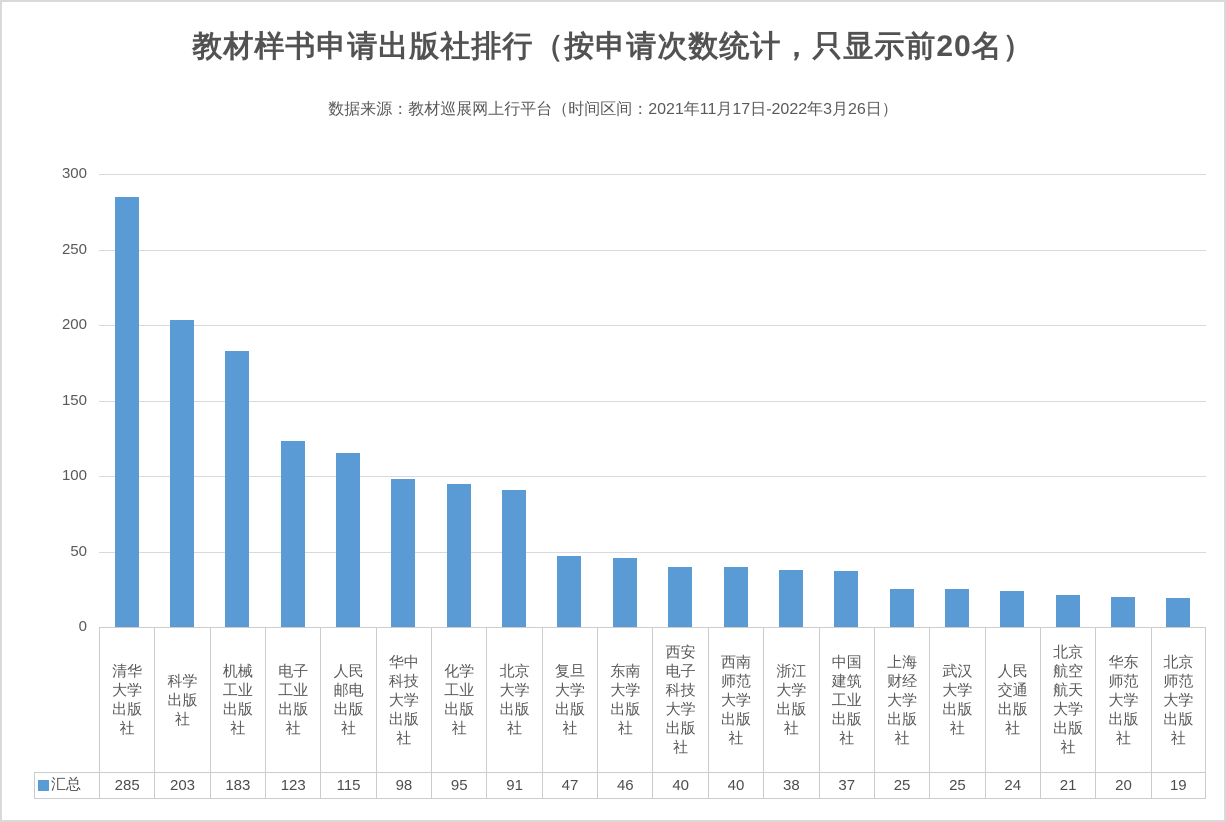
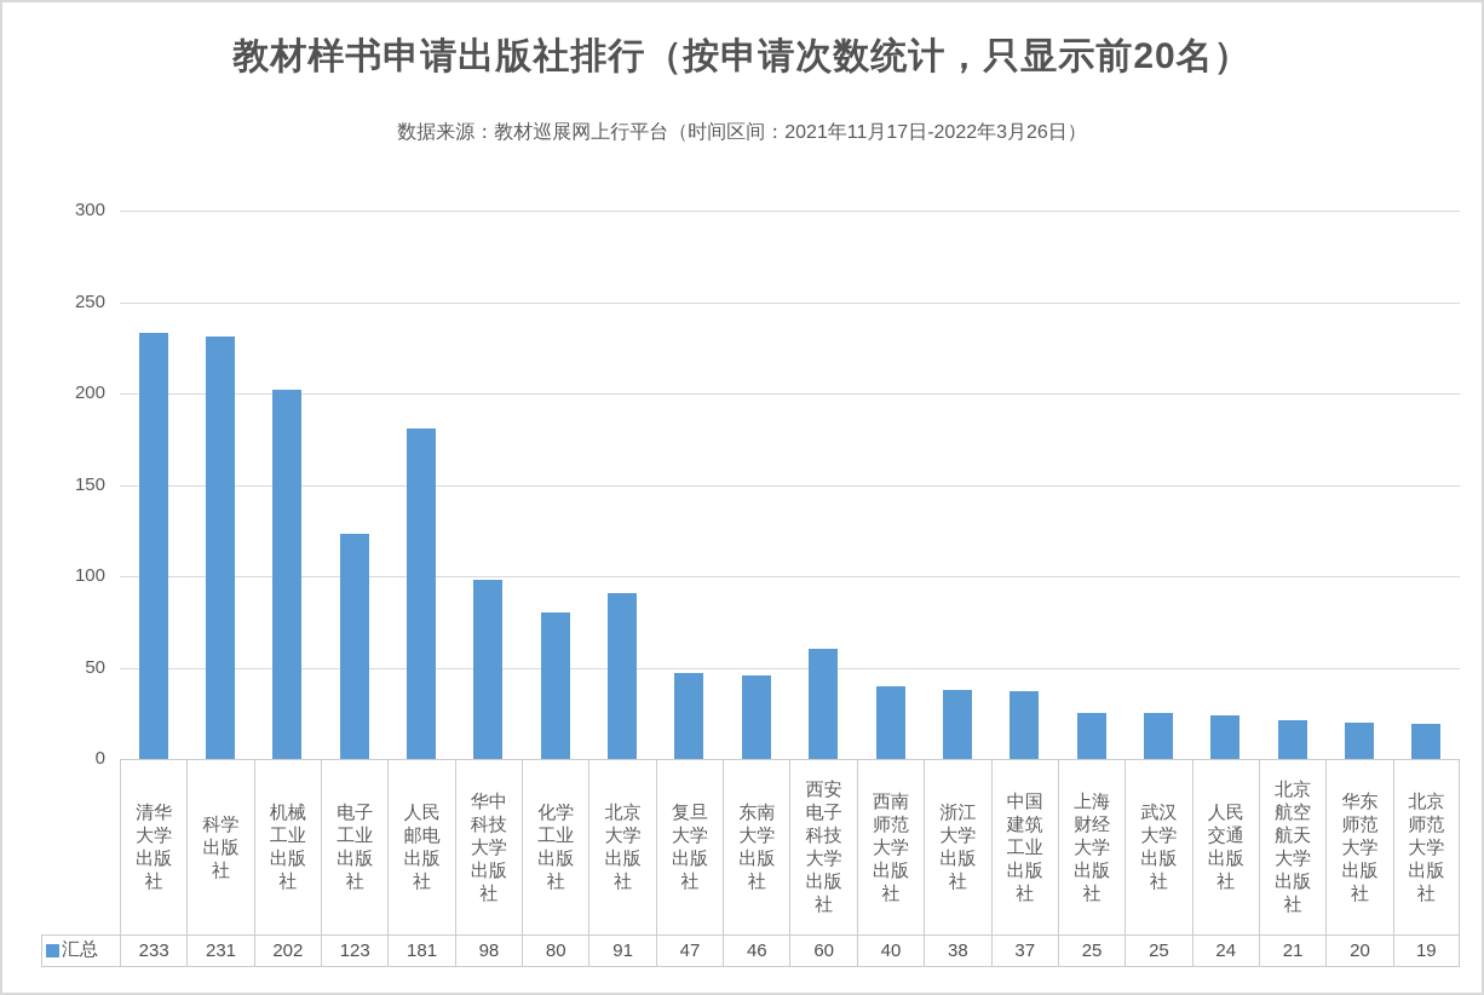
清华大学出版社: 285 -> 233
科学出版社: 203 -> 231
机械工业出版社: 183 -> 202
人民邮电出版社: 115 -> 181
化学工业出版社: 95 -> 80
西安电子科技大学出版社: 40 -> 60
